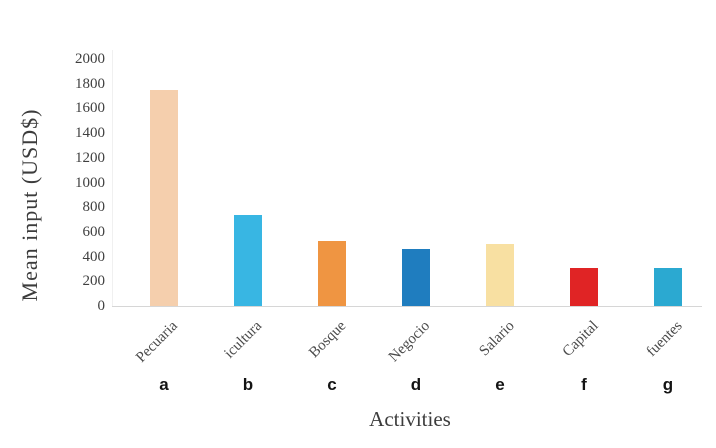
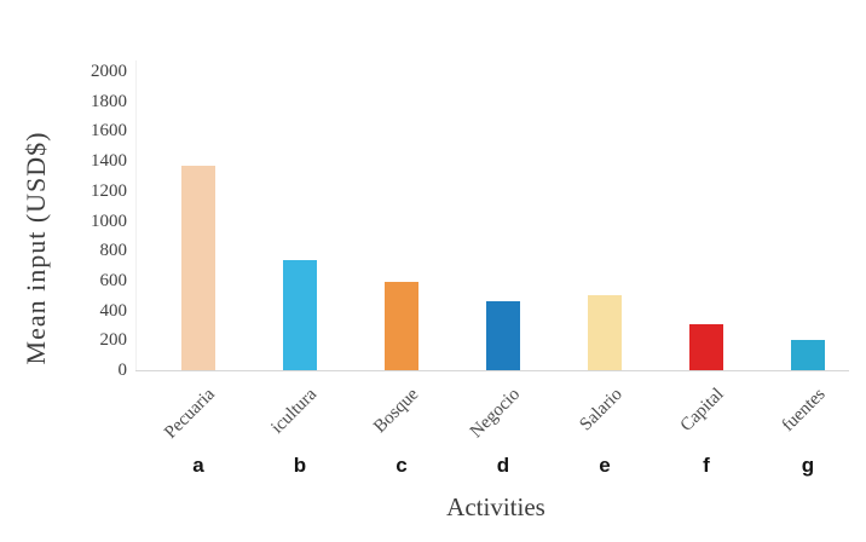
Pecuaria: 1750 -> 1370
Bosque: 520 -> 590
fuentes: 310 -> 200
